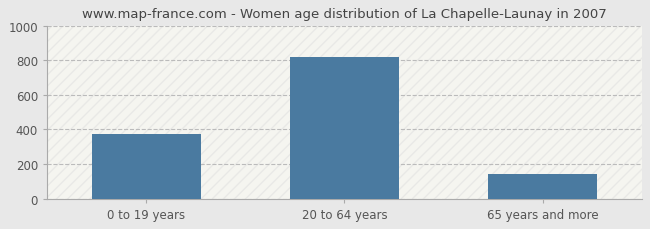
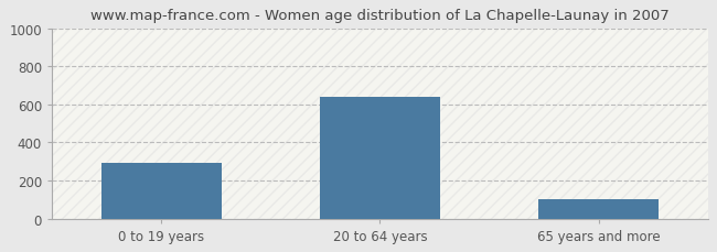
0 to 19 years: 380 -> 290
20 to 64 years: 820 -> 640
65 years and more: 140 -> 100
